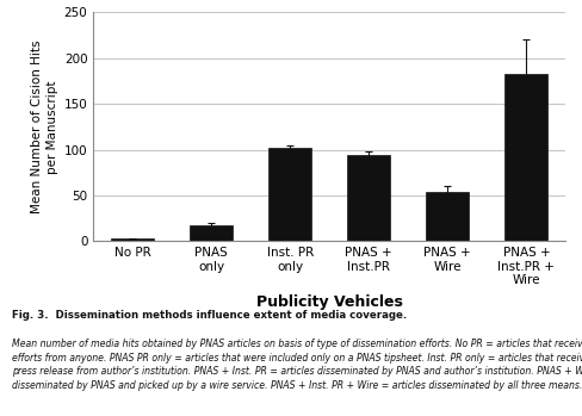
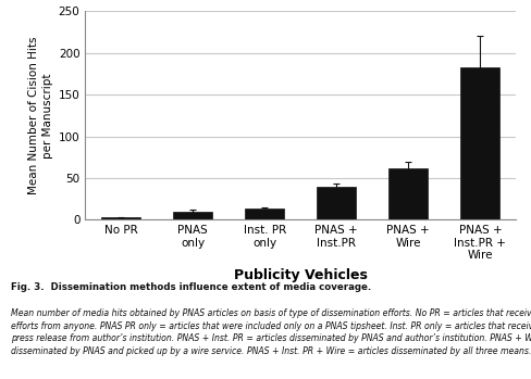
PNAS only: 18 -> 10
Inst. PR only: 102 -> 13
PNAS + Inst.PR: 94 -> 39
PNAS + Wire: 54 -> 62
